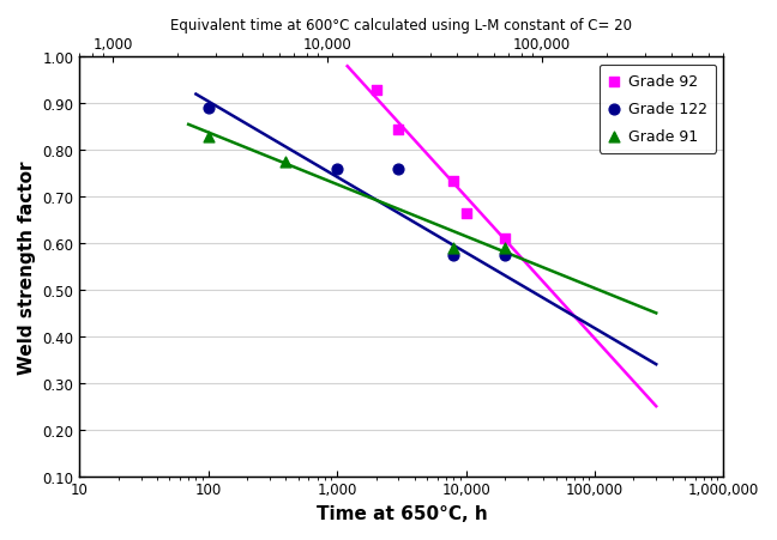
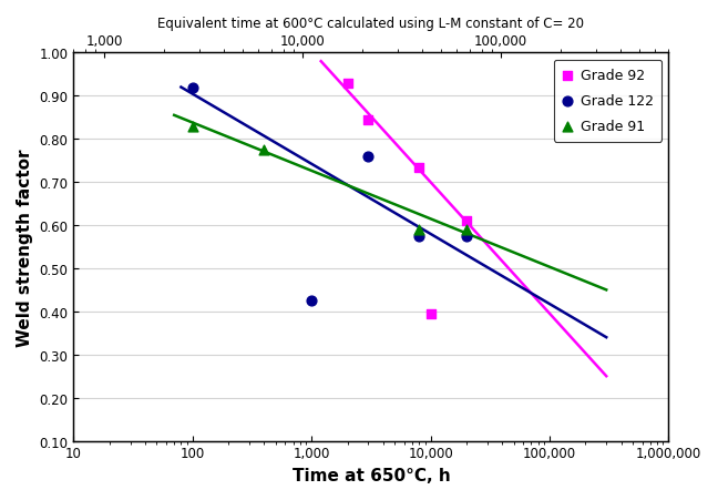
Grade 122/100: 0.890 -> 0.920
Grade 122/1,000: 0.760 -> 0.425
Grade 92/10,000: 0.665 -> 0.395
